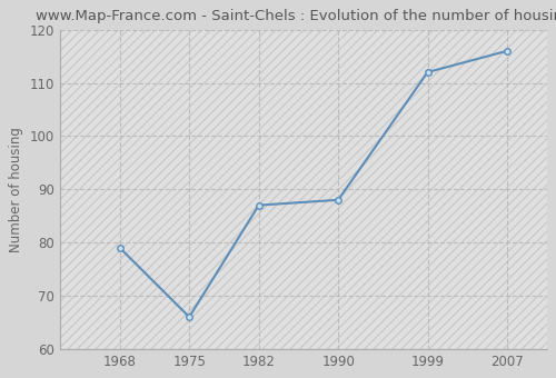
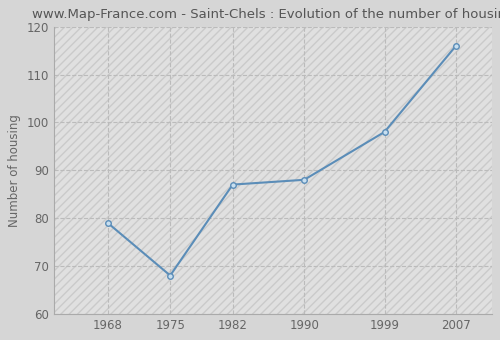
1975: 66 -> 68
1999: 112 -> 98
